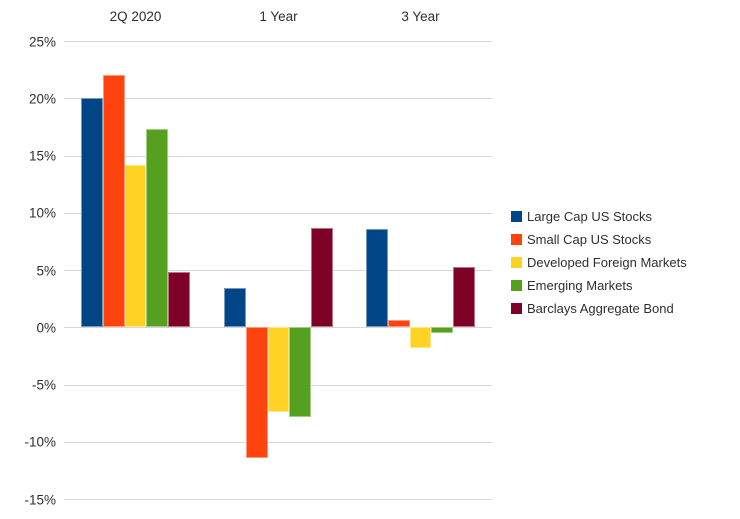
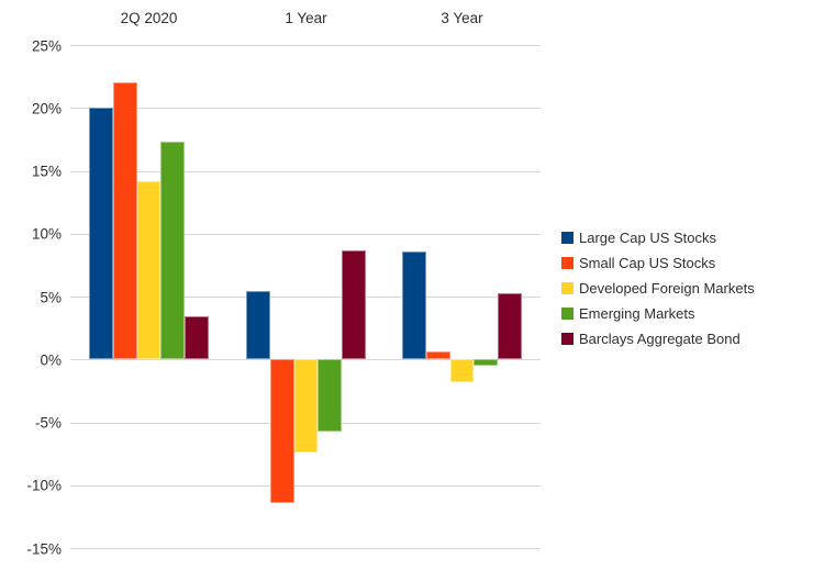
Barclays Aggregate Bond/2Q 2020: 4.8% -> 3.4%
Large Cap US Stocks/1 Year: 3.4% -> 5.4%
Emerging Markets/1 Year: -7.8% -> -5.7%
